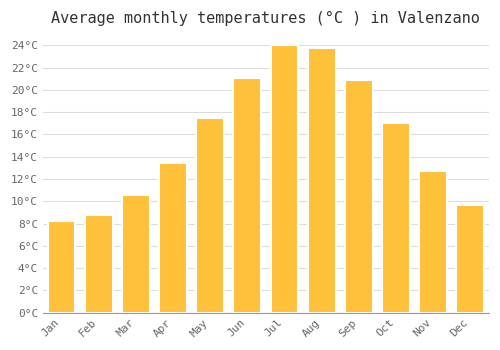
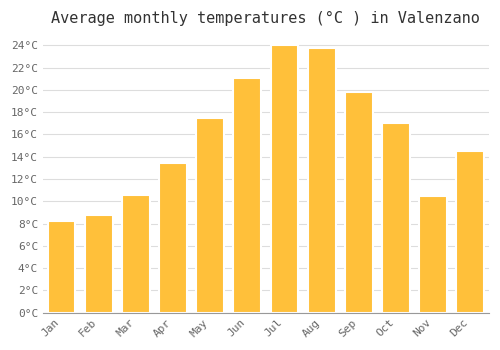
Sep: 20.9°C -> 19.8°C
Nov: 12.7°C -> 10.5°C
Dec: 9.7°C -> 14.5°C
